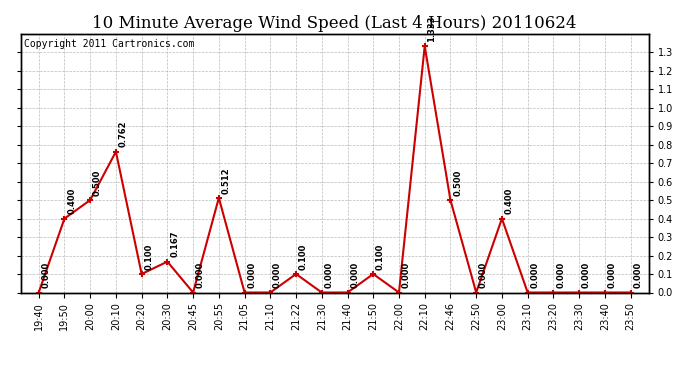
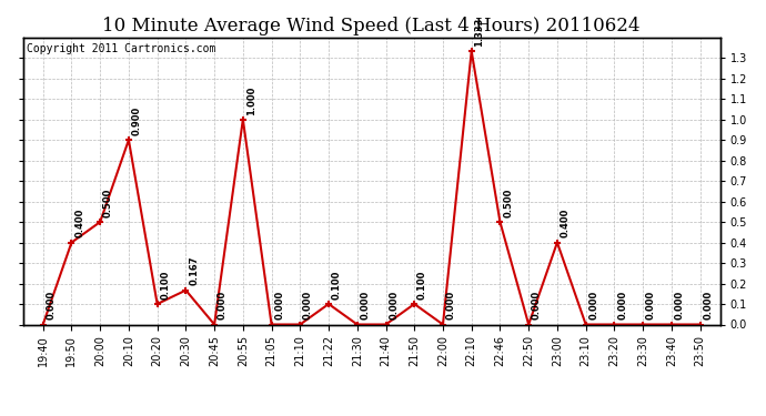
20:10: 0.762 -> 0.900
20:55: 0.512 -> 1.000
